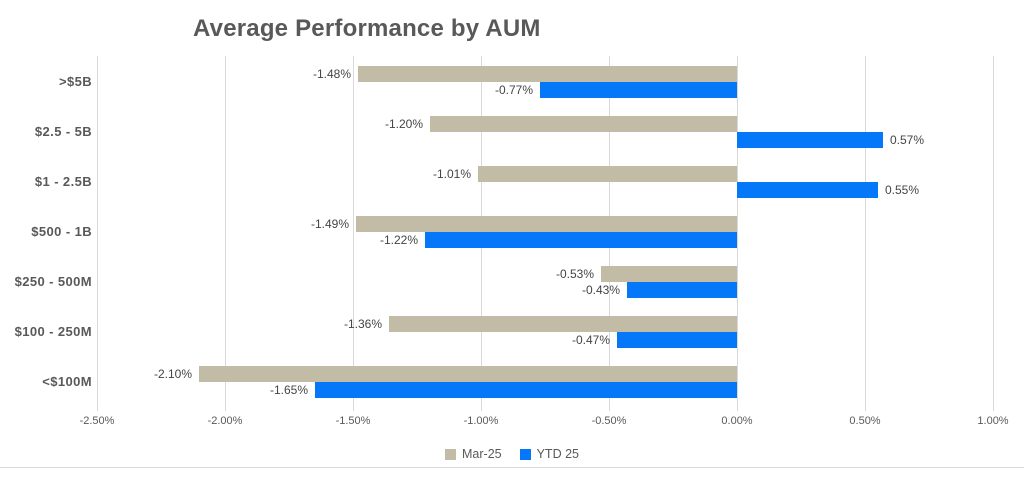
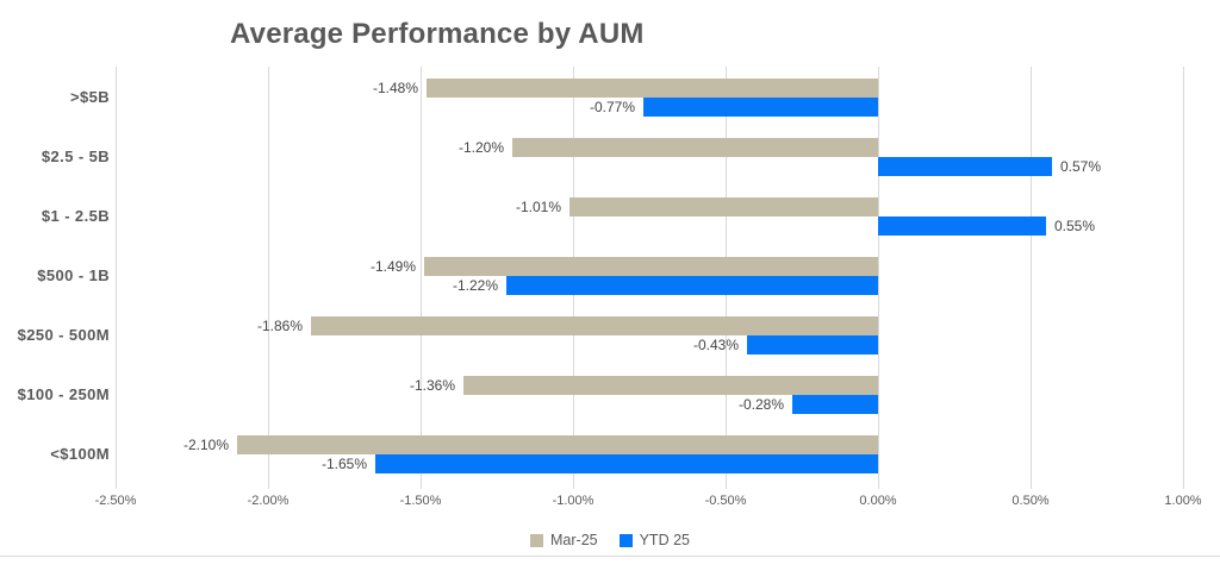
Mar-25/$250 - 500M: -0.53% -> -1.86%
YTD 25/$100 - 250M: -0.47% -> -0.28%
